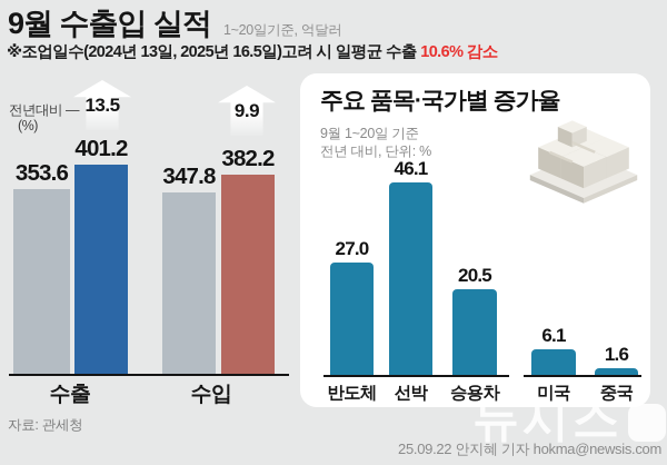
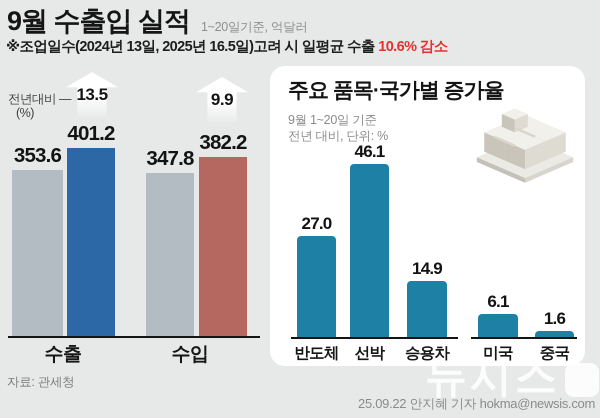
주요 품목·국가별 증가율/승용차: 20.5 -> 14.9
